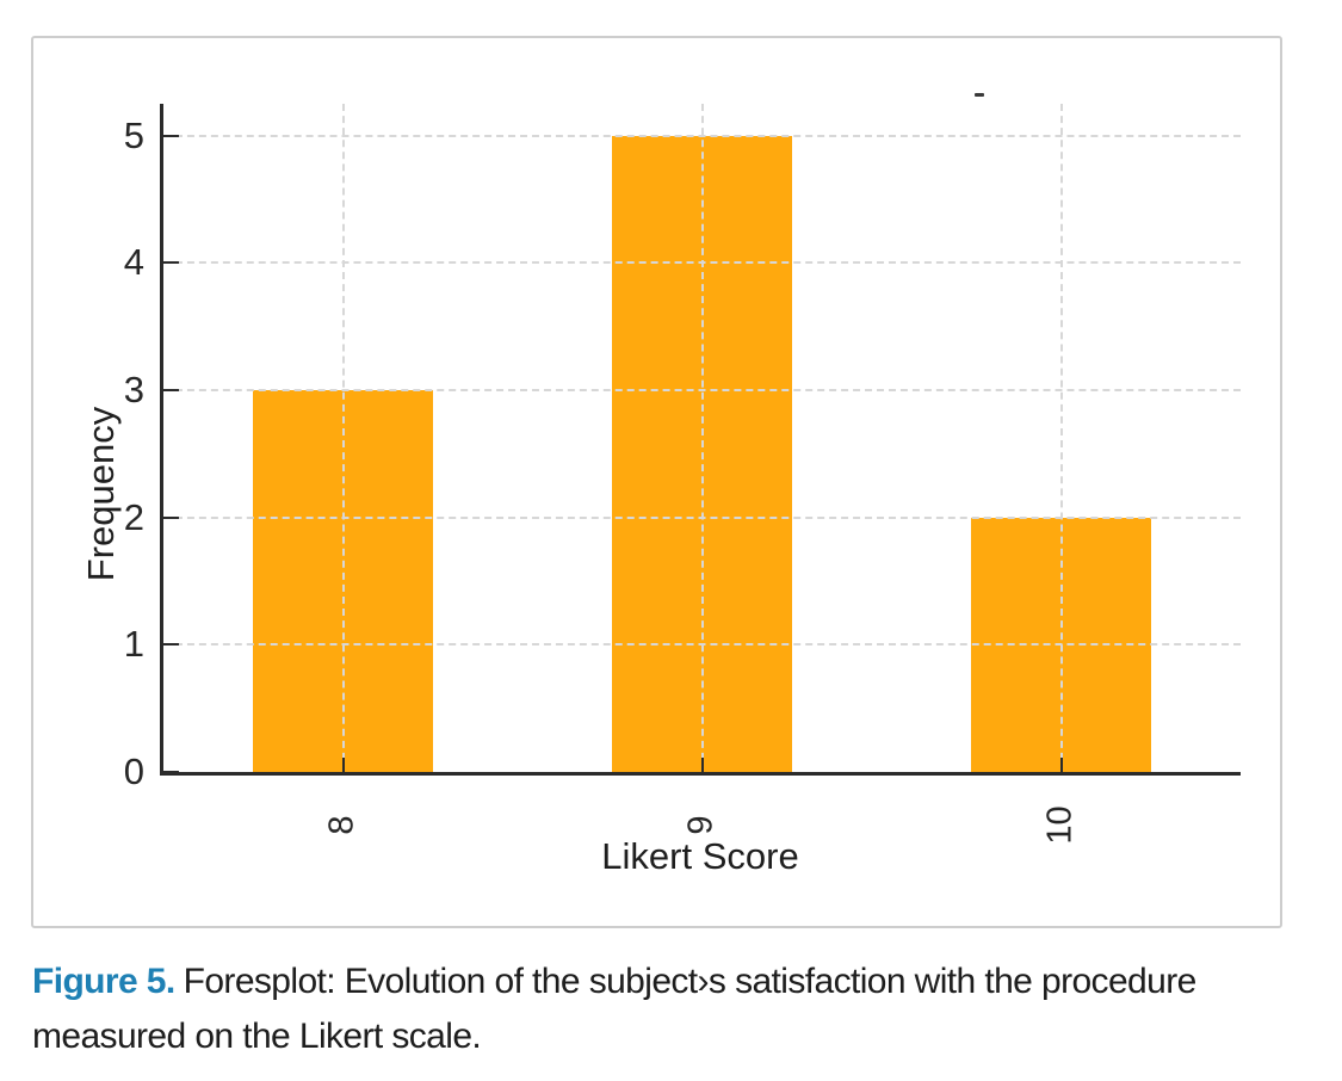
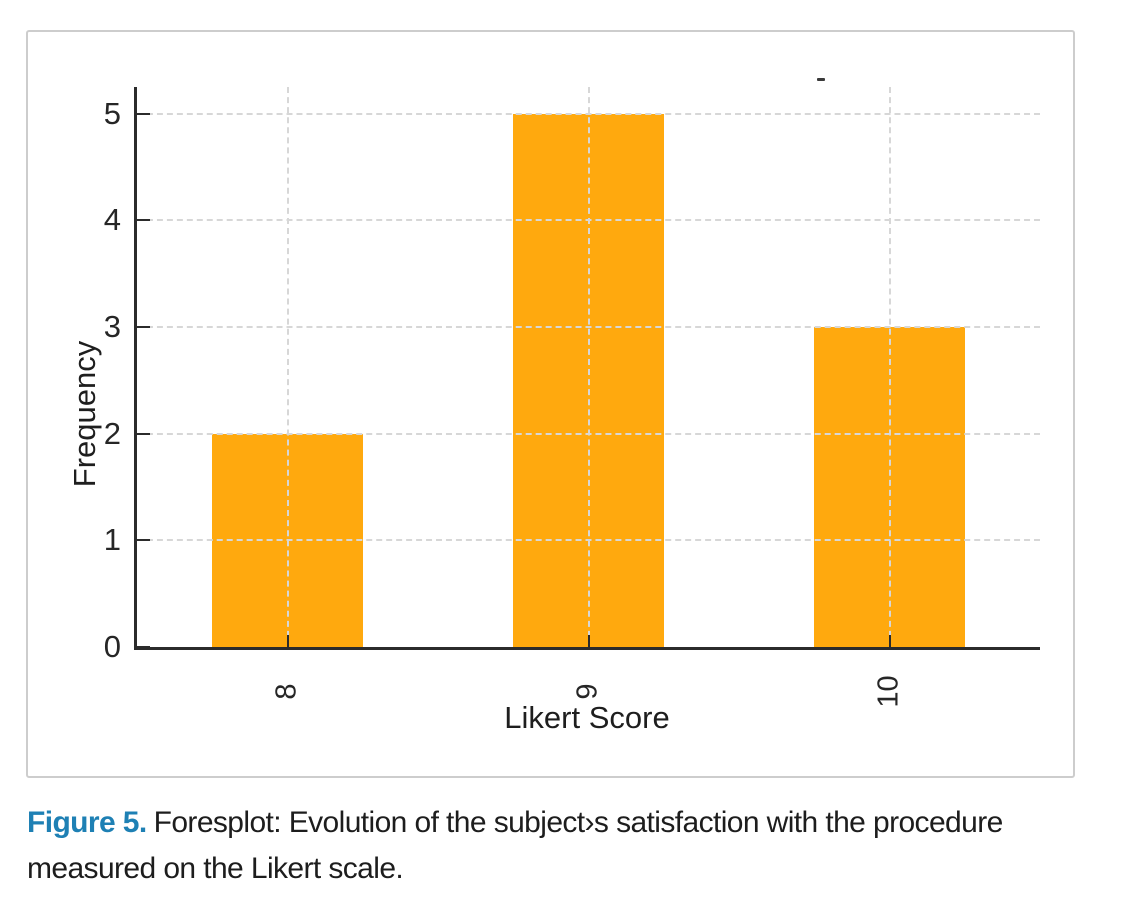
8: 3 -> 2
10: 2 -> 3
